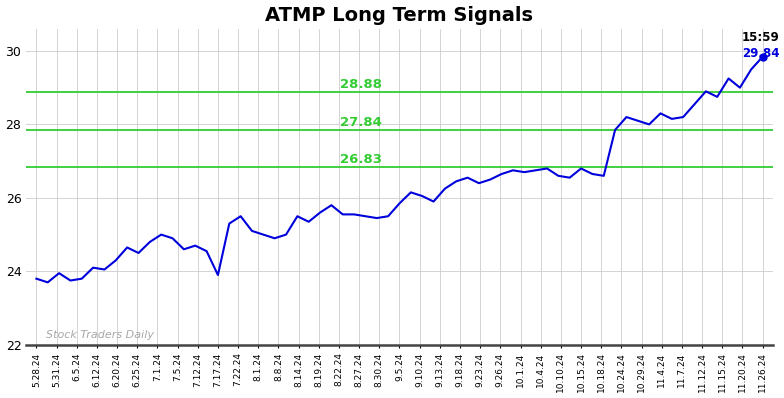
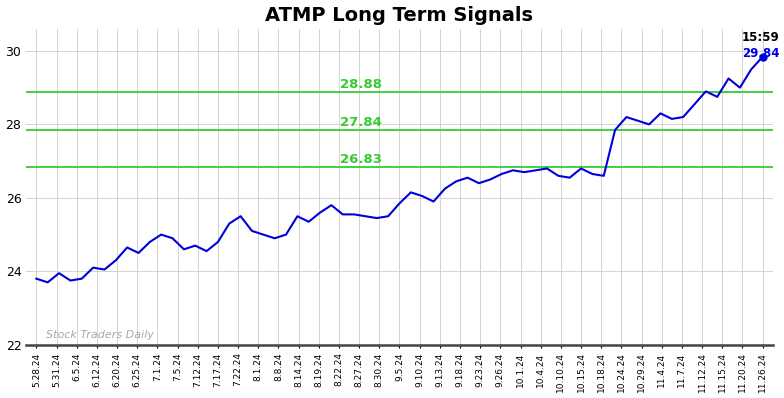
7.17.24: 23.90 -> 24.80
